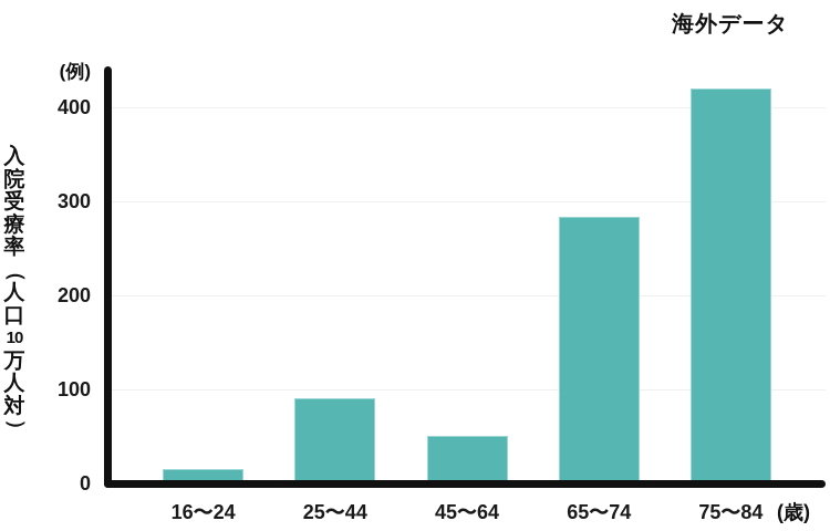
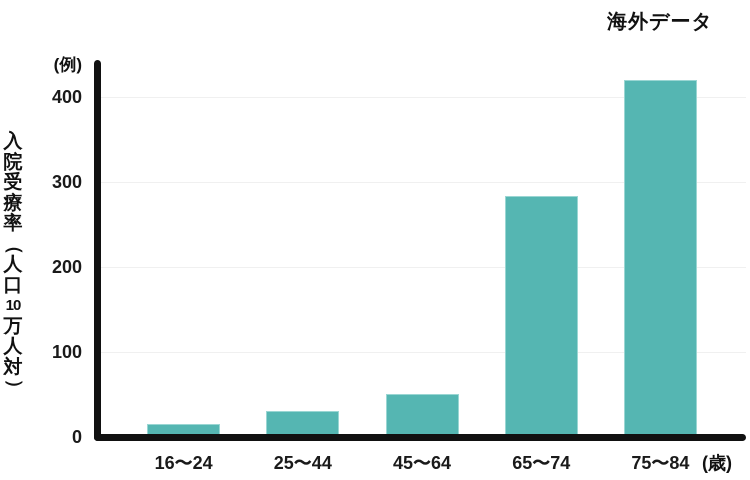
25〜44: 90 -> 30
